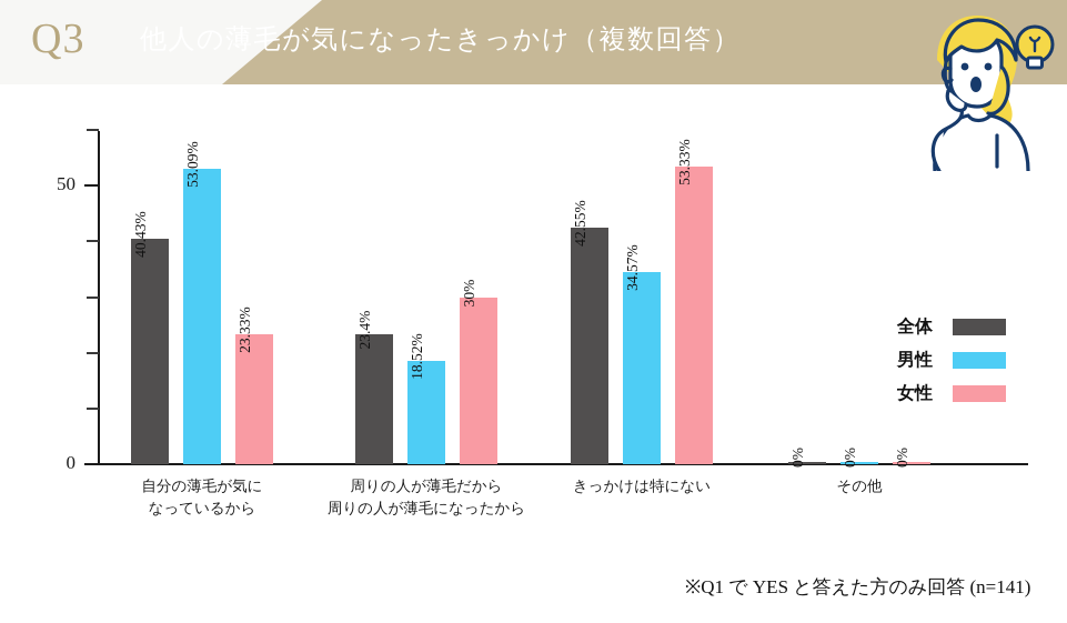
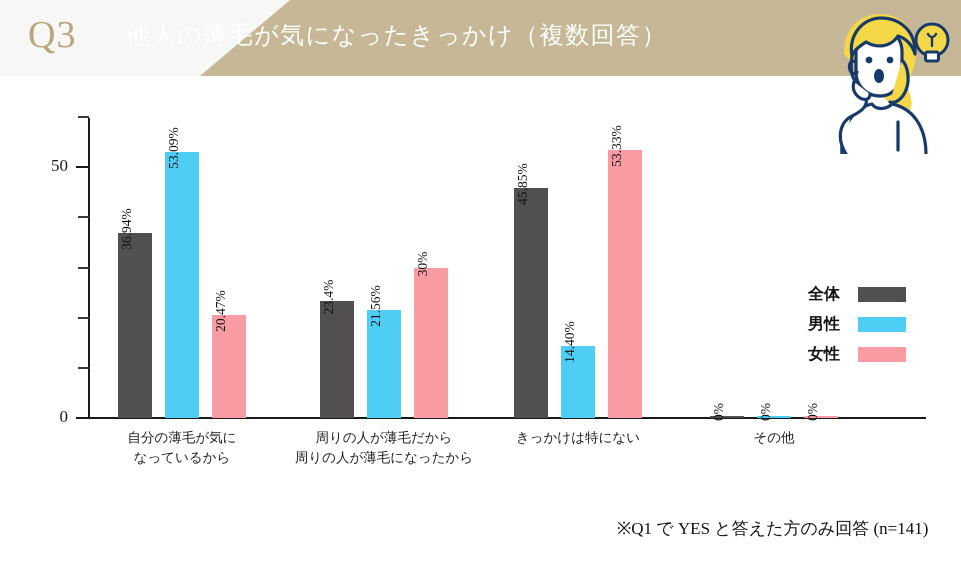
全体/自分の薄毛が気に なっているから: 40.43% -> 36.94%
女性/自分の薄毛が気に なっているから: 23.33% -> 20.47%
男性/周りの人が薄毛だから 周りの人が薄毛になったから: 18.52% -> 21.56%
全体/きっかけは特にない: 42.55% -> 45.85%
男性/きっかけは特にない: 34.57% -> 14.40%
